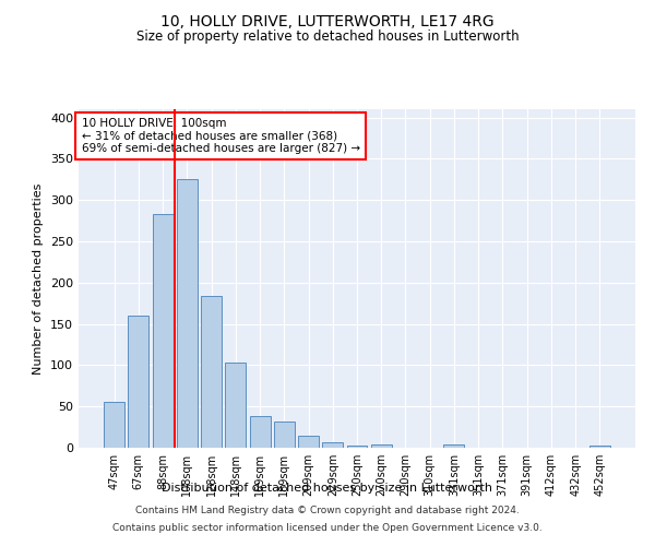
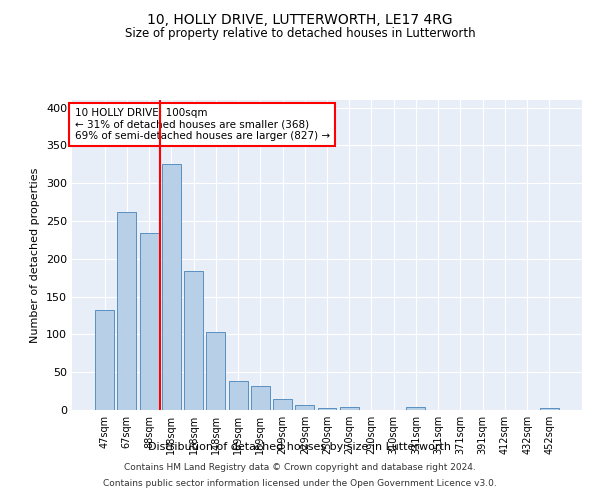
47sqm: 55 -> 132
67sqm: 160 -> 262
88sqm: 283 -> 234
